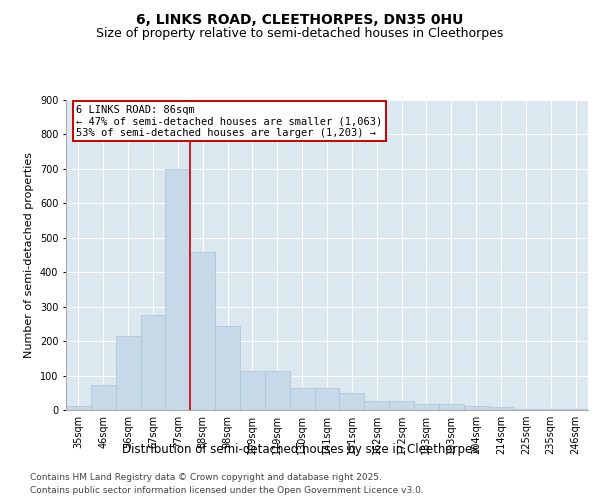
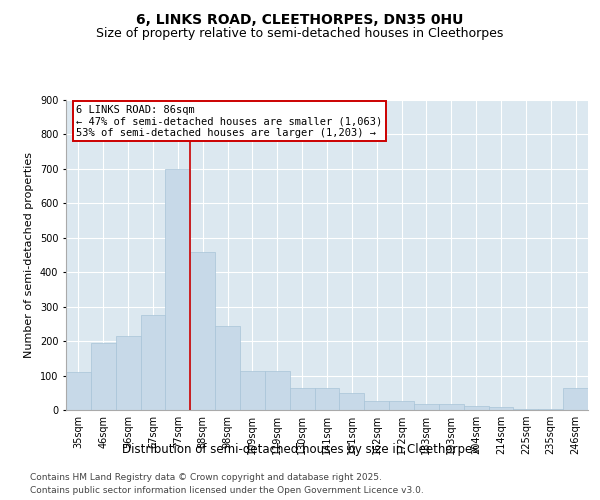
35sqm: 13 -> 110
46sqm: 73 -> 195
246sqm: 3 -> 65
